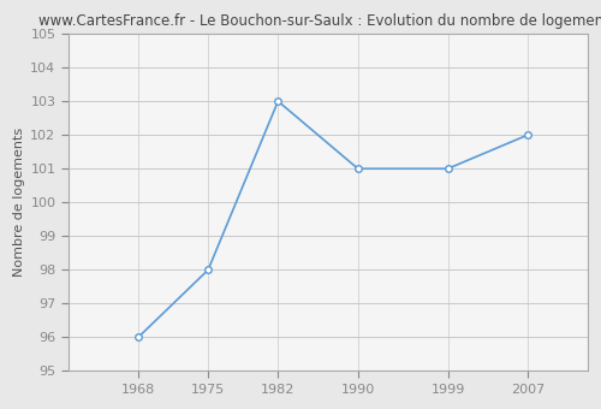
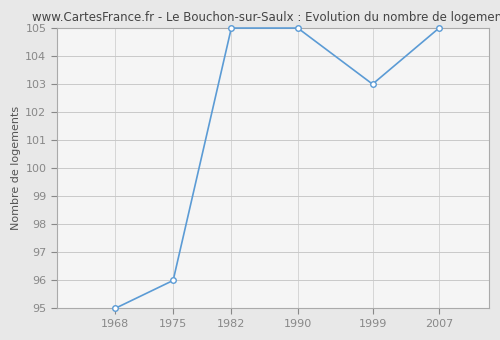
1968: 96 -> 95
1975: 98 -> 96
1982: 103 -> 105
1990: 101 -> 105
1999: 101 -> 103
2007: 102 -> 105
